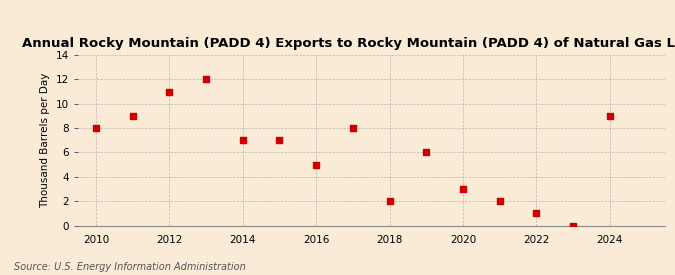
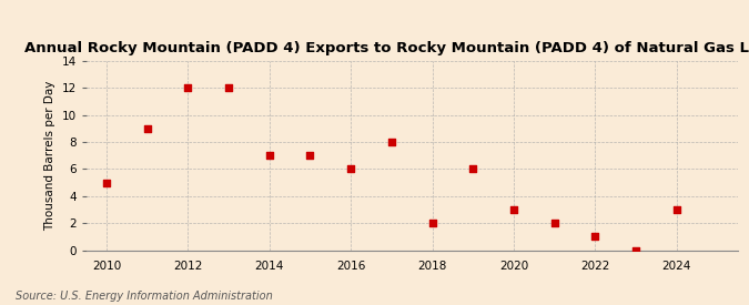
2010: 8 -> 5
2012: 11 -> 12
2016: 5 -> 6
2024: 9 -> 3
